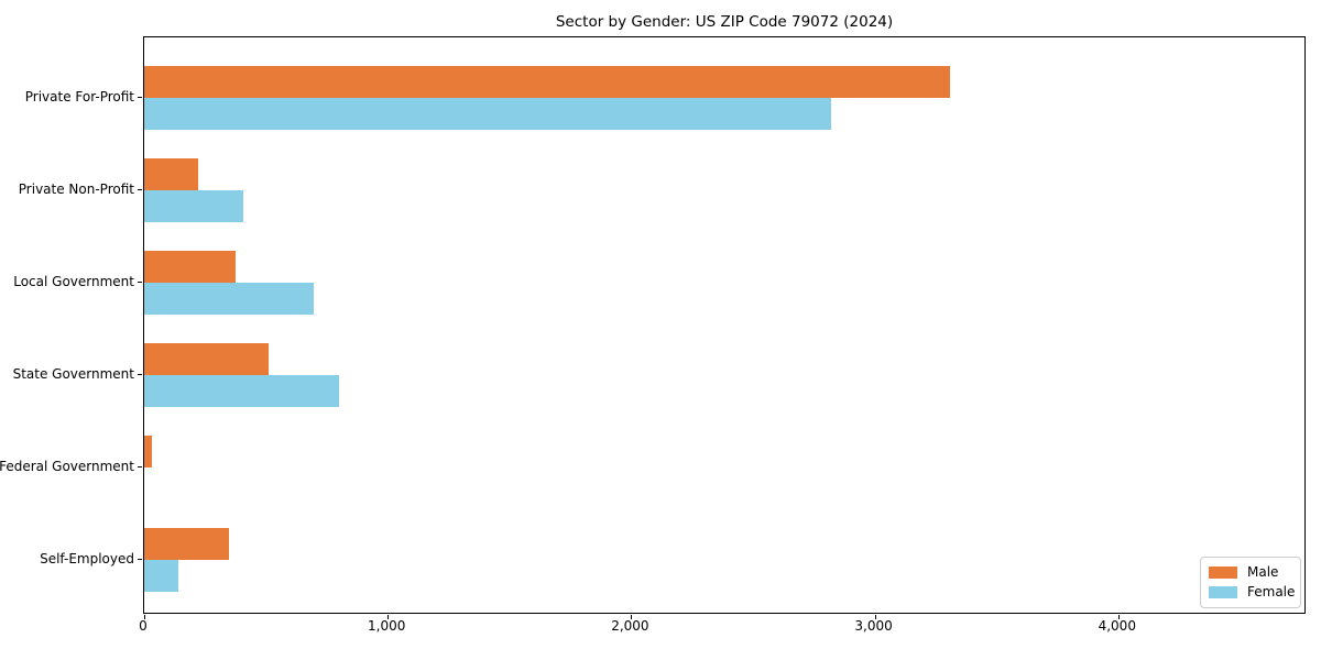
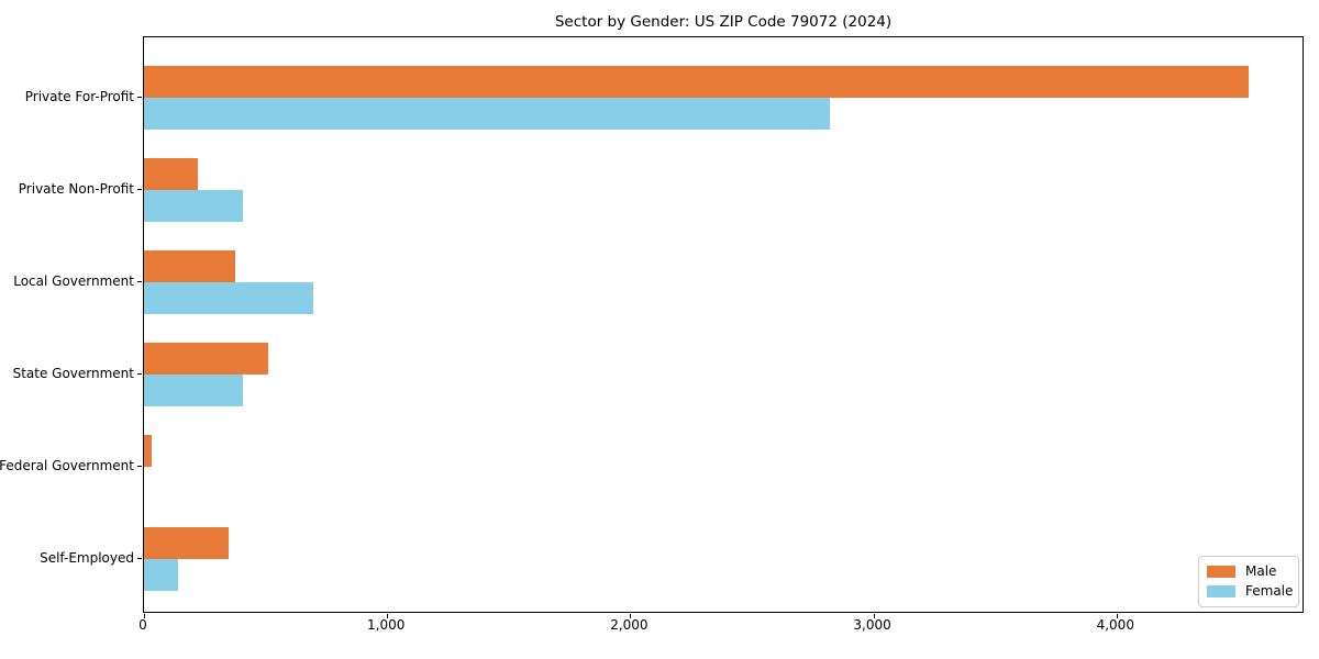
Male/Private For-Profit: 3310 -> 4540
Female/State Government: 800 -> 400
